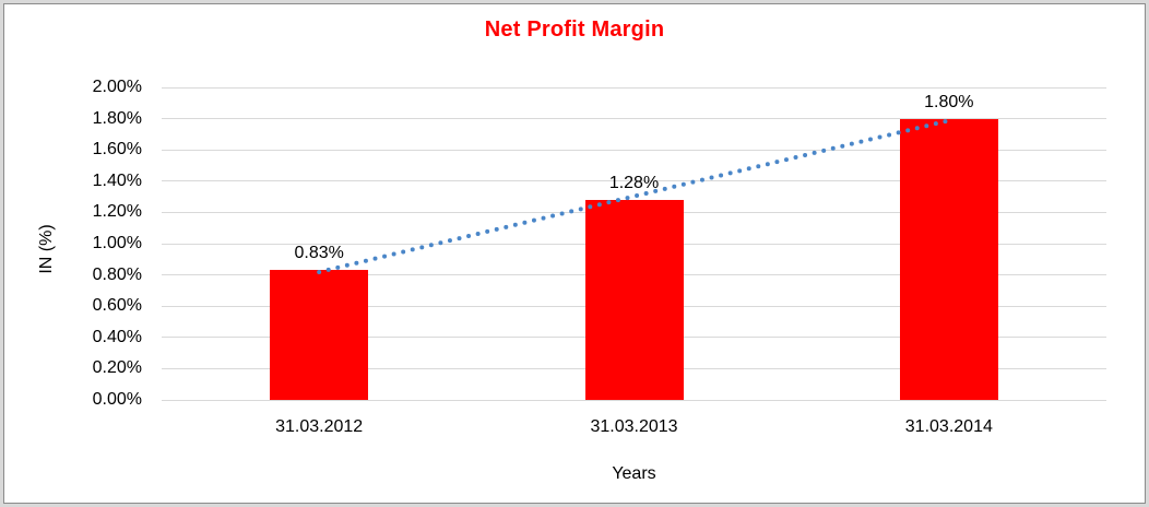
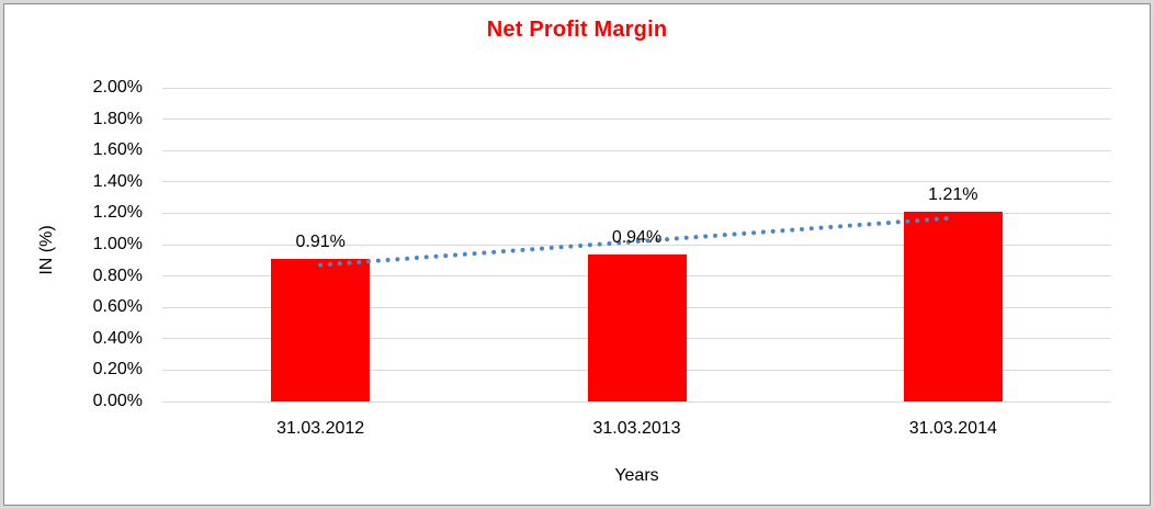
31.03.2012: 0.83% -> 0.91%
31.03.2013: 1.28% -> 0.94%
31.03.2014: 1.80% -> 1.21%
